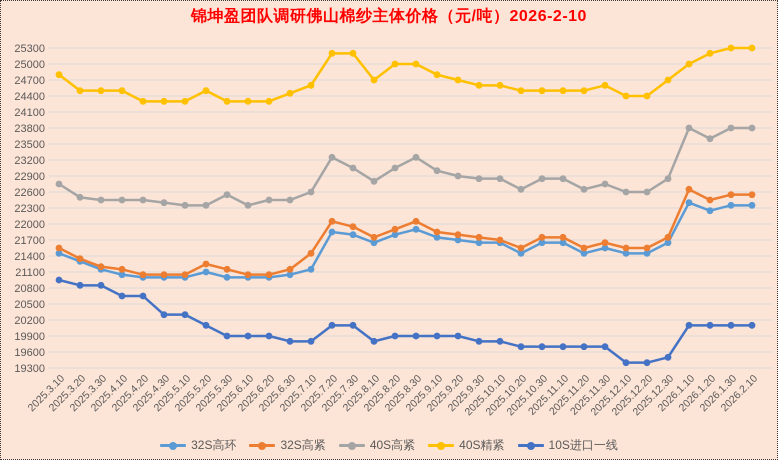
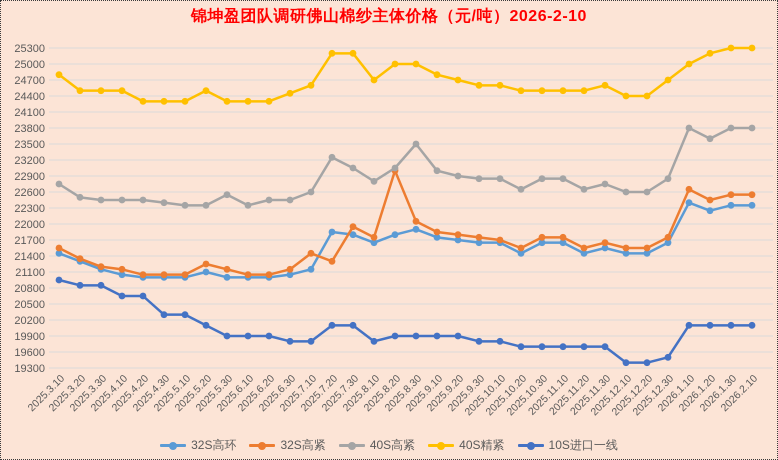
32S高紧/2025.7.20: 22000 -> 21300
32S高紧/2025.8.20: 21900 -> 23000
40S高紧/2025.8.30: 23200 -> 23500
